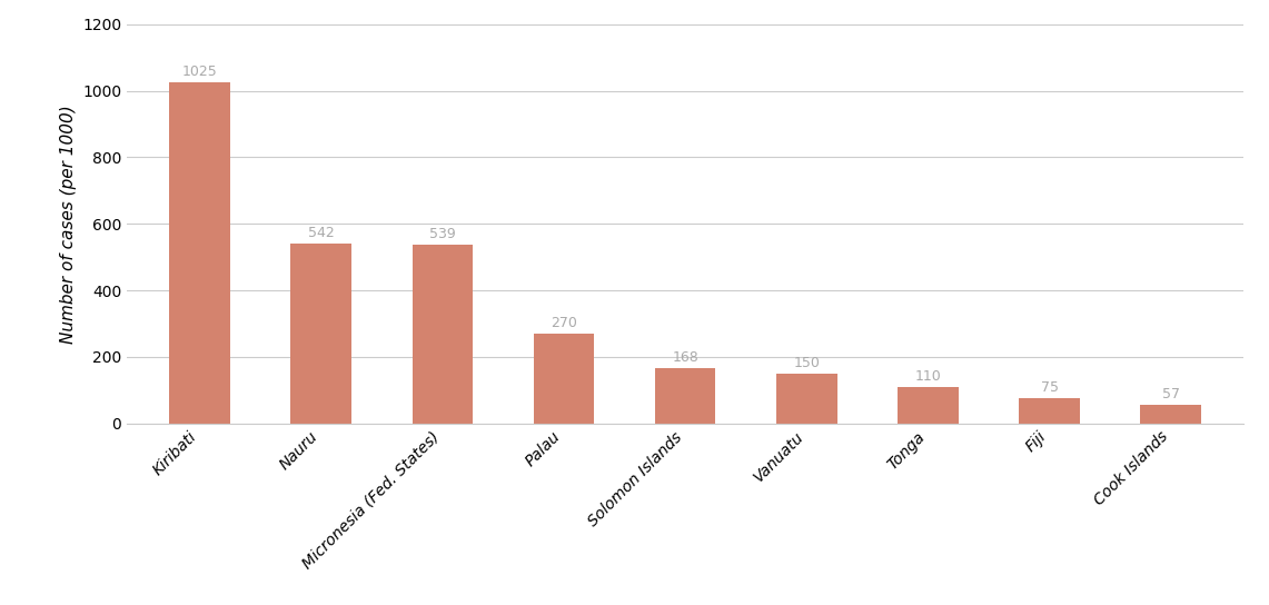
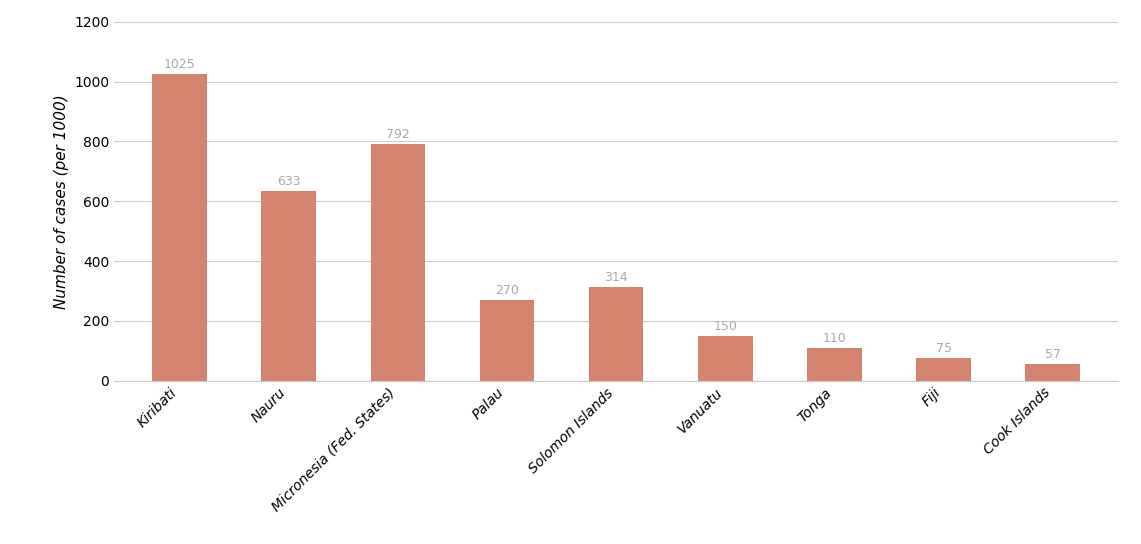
Nauru: 542 -> 633
Micronesia (Fed. States): 539 -> 792
Solomon Islands: 168 -> 314
